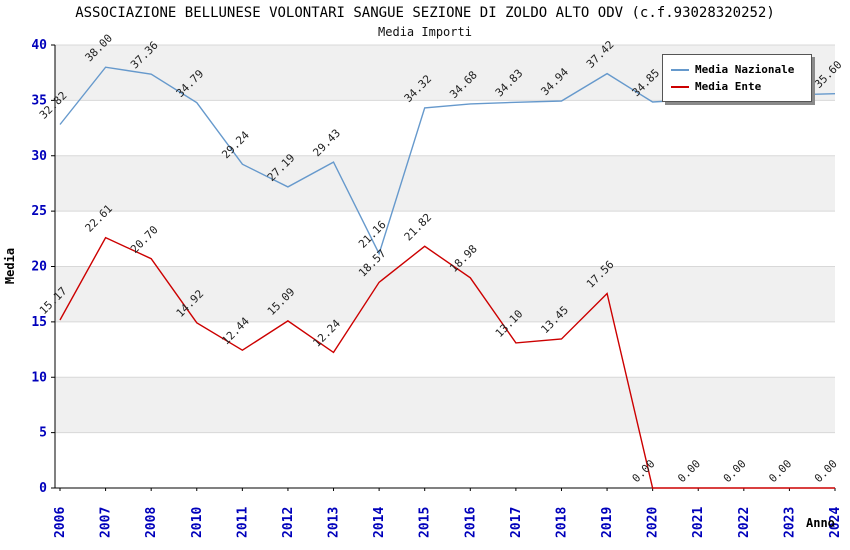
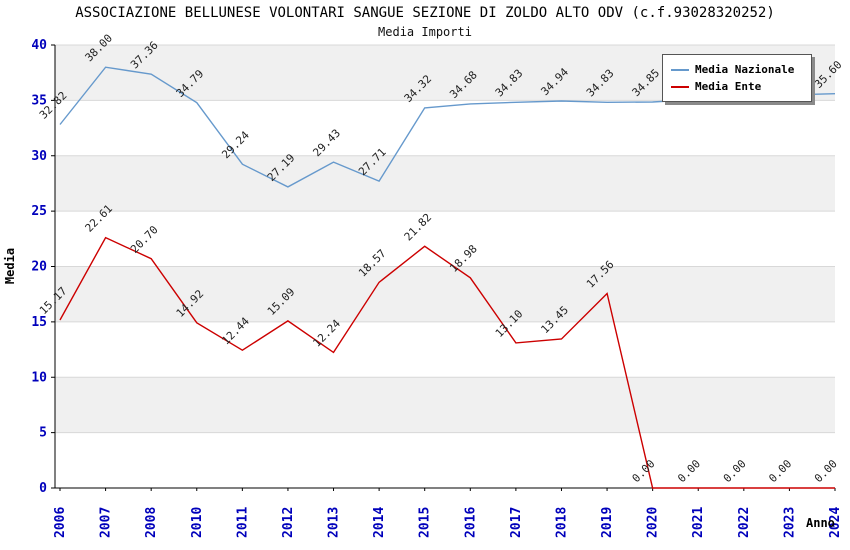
Media Nazionale/2014: 21.16 -> 27.71
Media Nazionale/2019: 37.42 -> 34.83
